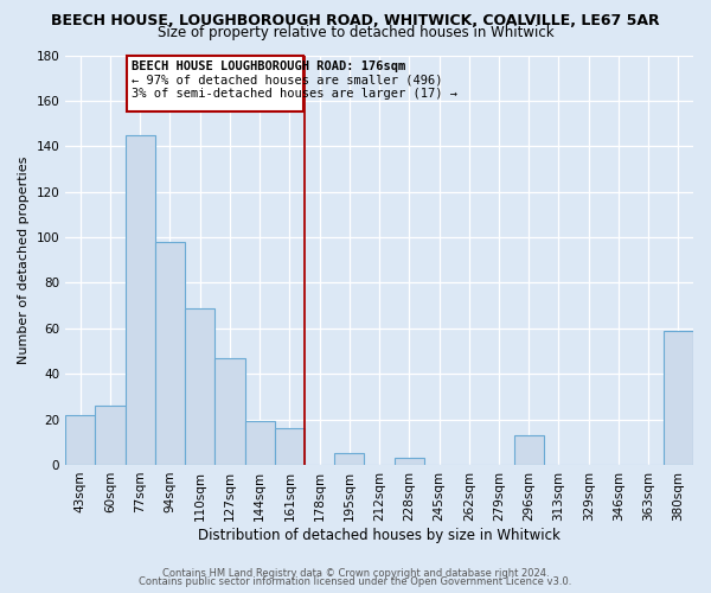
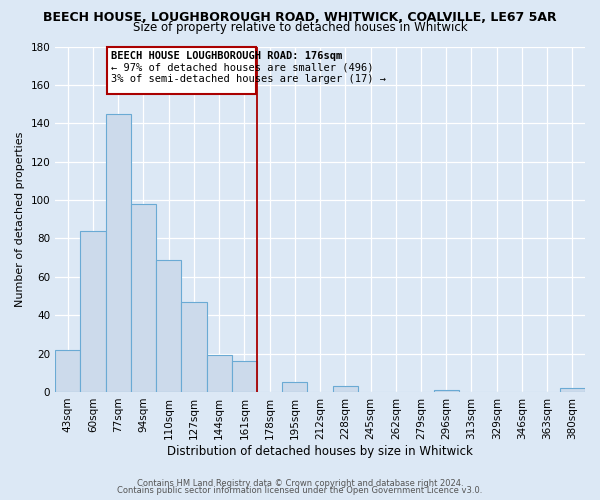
60sqm: 26 -> 84
296sqm: 13 -> 1
380sqm: 59 -> 2
